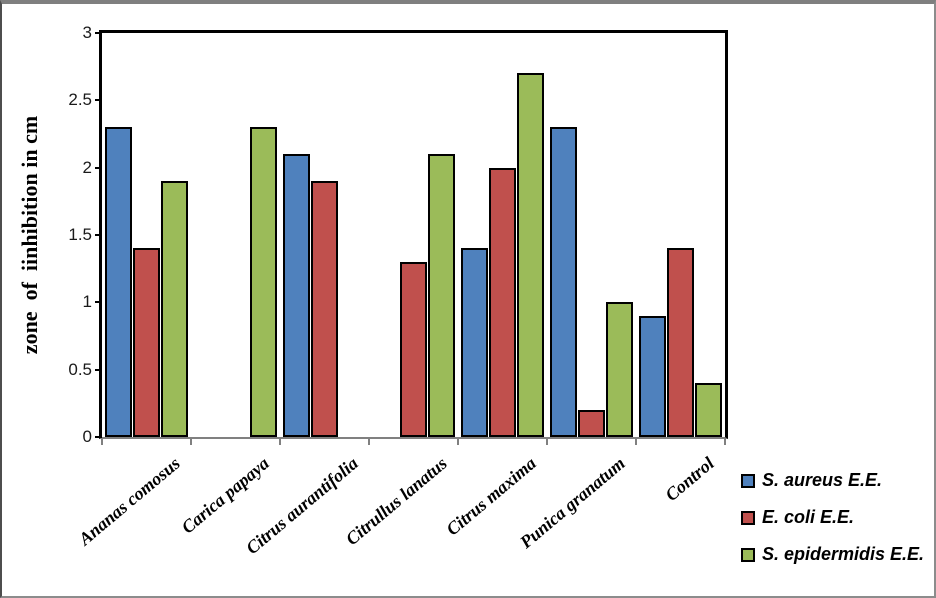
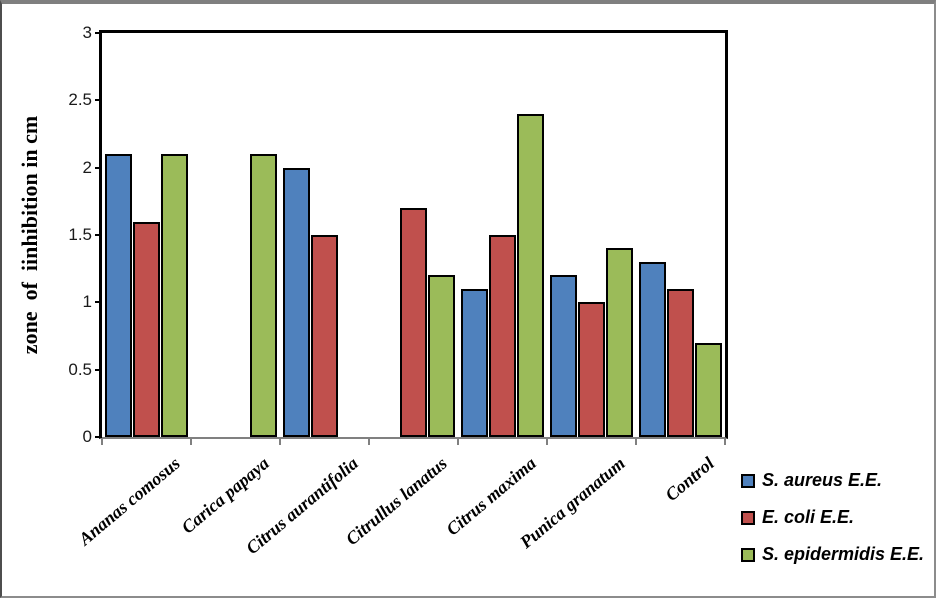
S. aureus E.E./Ananas comosus: 2.3 -> 2.1
E. coli E.E./Ananas comosus: 1.4 -> 1.6
S. epidermidis E.E./Ananas comosus: 1.9 -> 2.1
S. epidermidis E.E./Carica papaya: 2.3 -> 2.1
S. aureus E.E./Citrus aurantifolia: 2.1 -> 2.0
E. coli E.E./Citrus aurantifolia: 1.9 -> 1.5
E. coli E.E./Citrullus lanatus: 1.3 -> 1.7
S. epidermidis E.E./Citrullus lanatus: 2.1 -> 1.2
S. aureus E.E./Citrus maxima: 1.4 -> 1.1
E. coli E.E./Citrus maxima: 2.0 -> 1.5
S. epidermidis E.E./Citrus maxima: 2.7 -> 2.4
S. aureus E.E./Punica granatum: 2.3 -> 1.2
E. coli E.E./Punica granatum: 0.2 -> 1.0
S. epidermidis E.E./Punica granatum: 1.0 -> 1.4
S. aureus E.E./Control: 0.9 -> 1.3
E. coli E.E./Control: 1.4 -> 1.1
S. epidermidis E.E./Control: 0.4 -> 0.7
